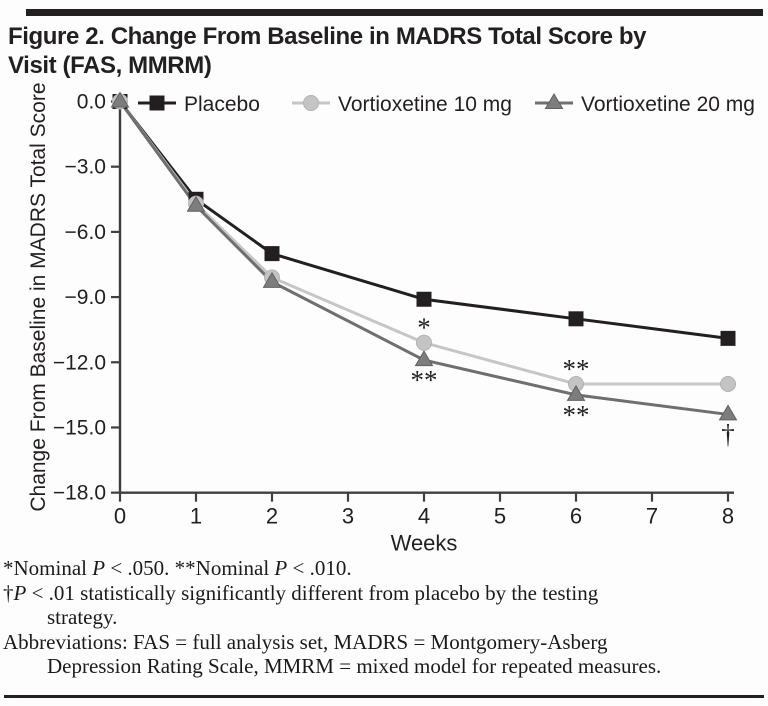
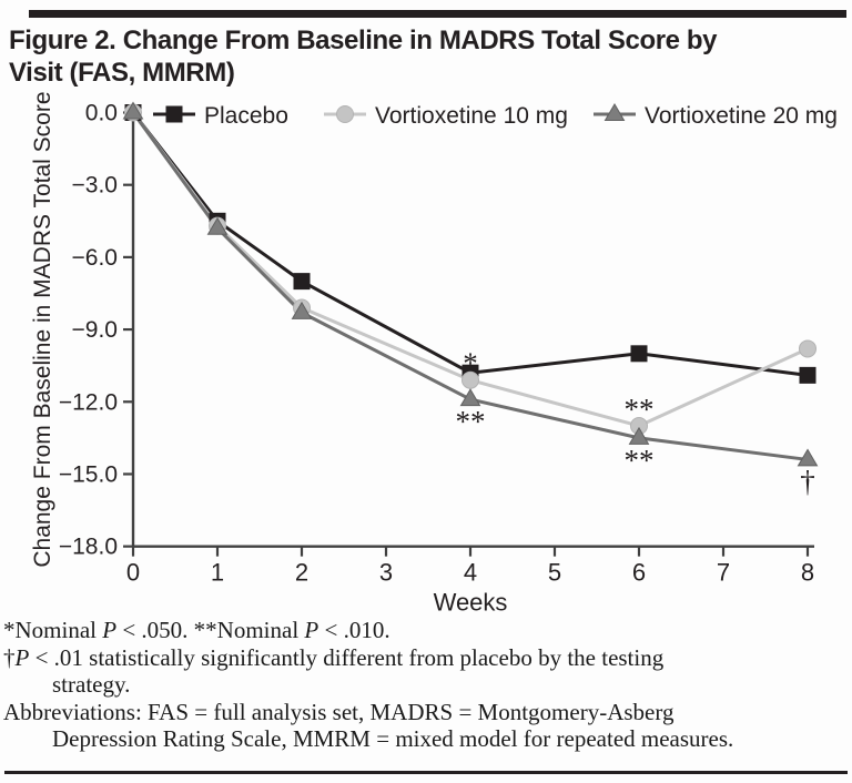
Placebo/4: -9.1 -> -10.8
Vortioxetine 10 mg/8: -13.0 -> -9.8
